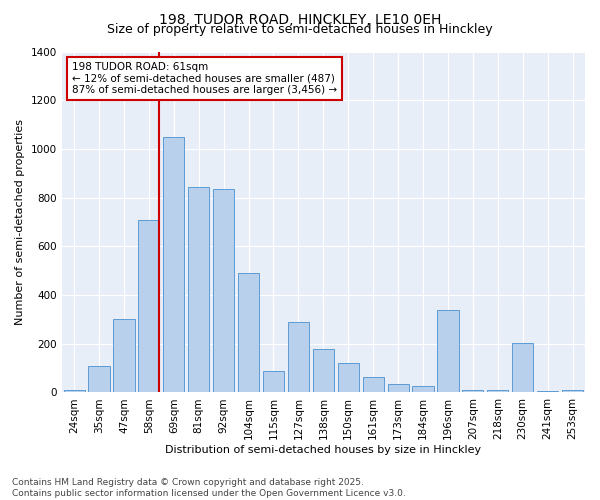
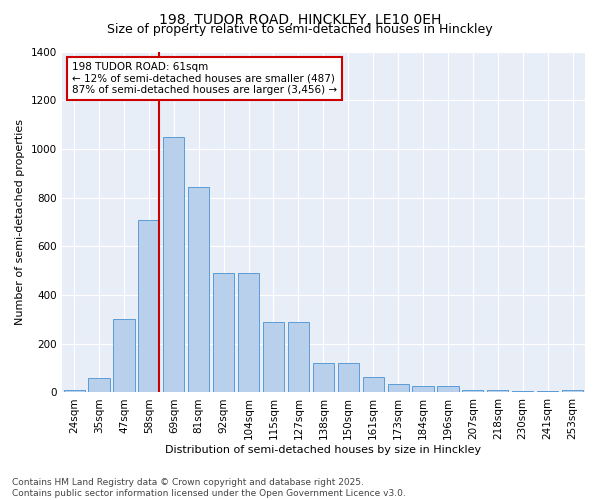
35sqm: 110 -> 60
92sqm: 835 -> 490
115sqm: 90 -> 290
138sqm: 180 -> 120
196sqm: 340 -> 25
230sqm: 205 -> 5
